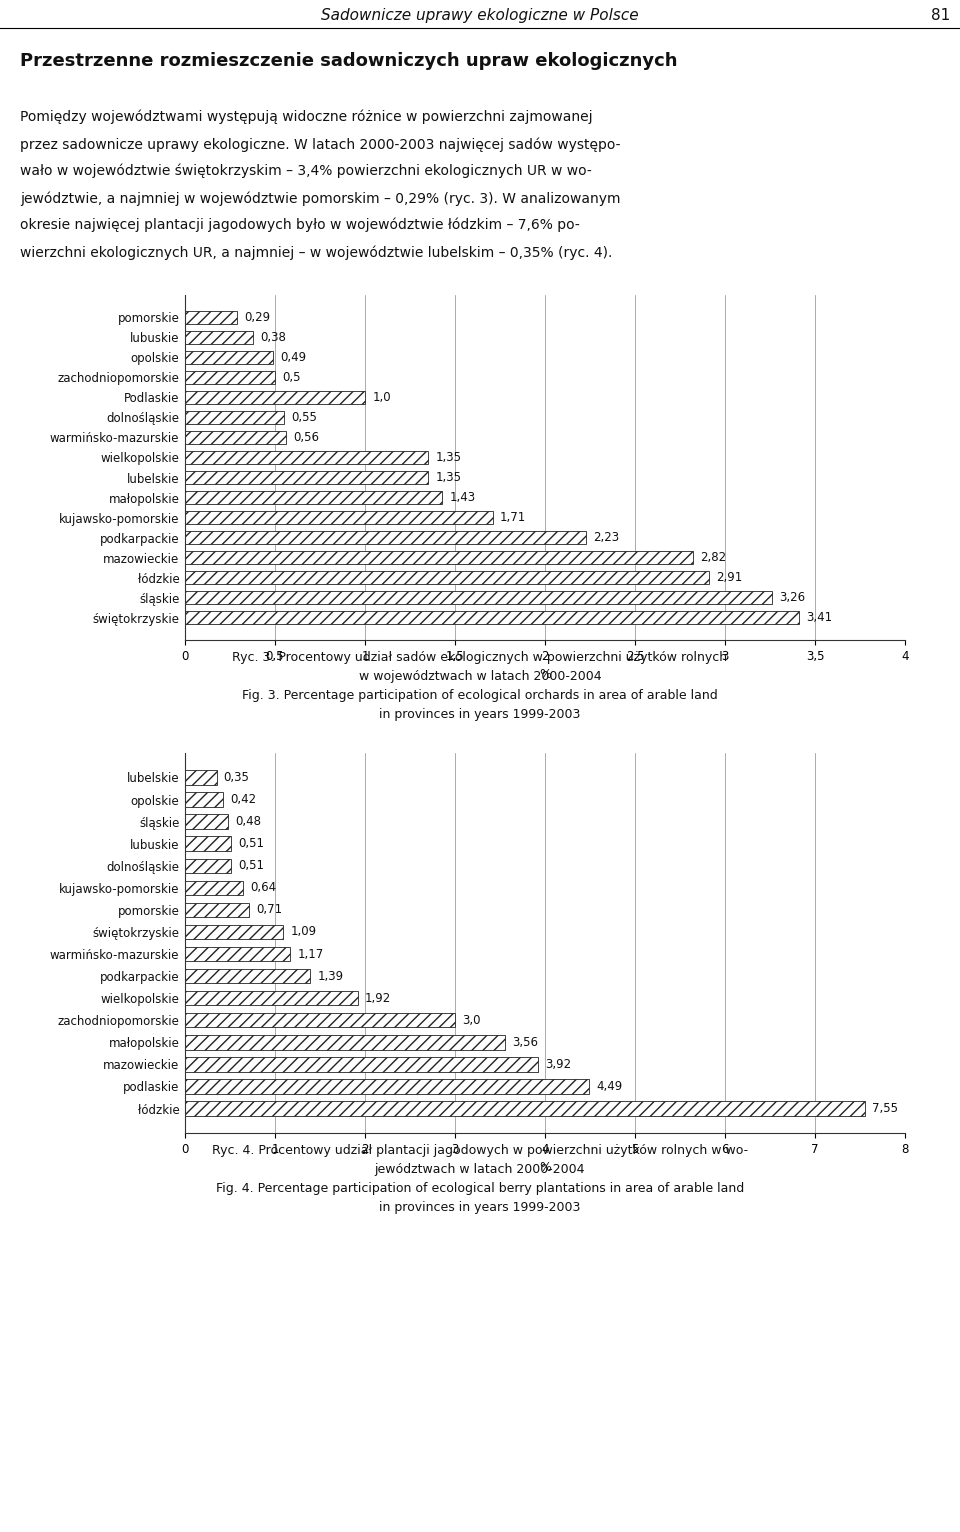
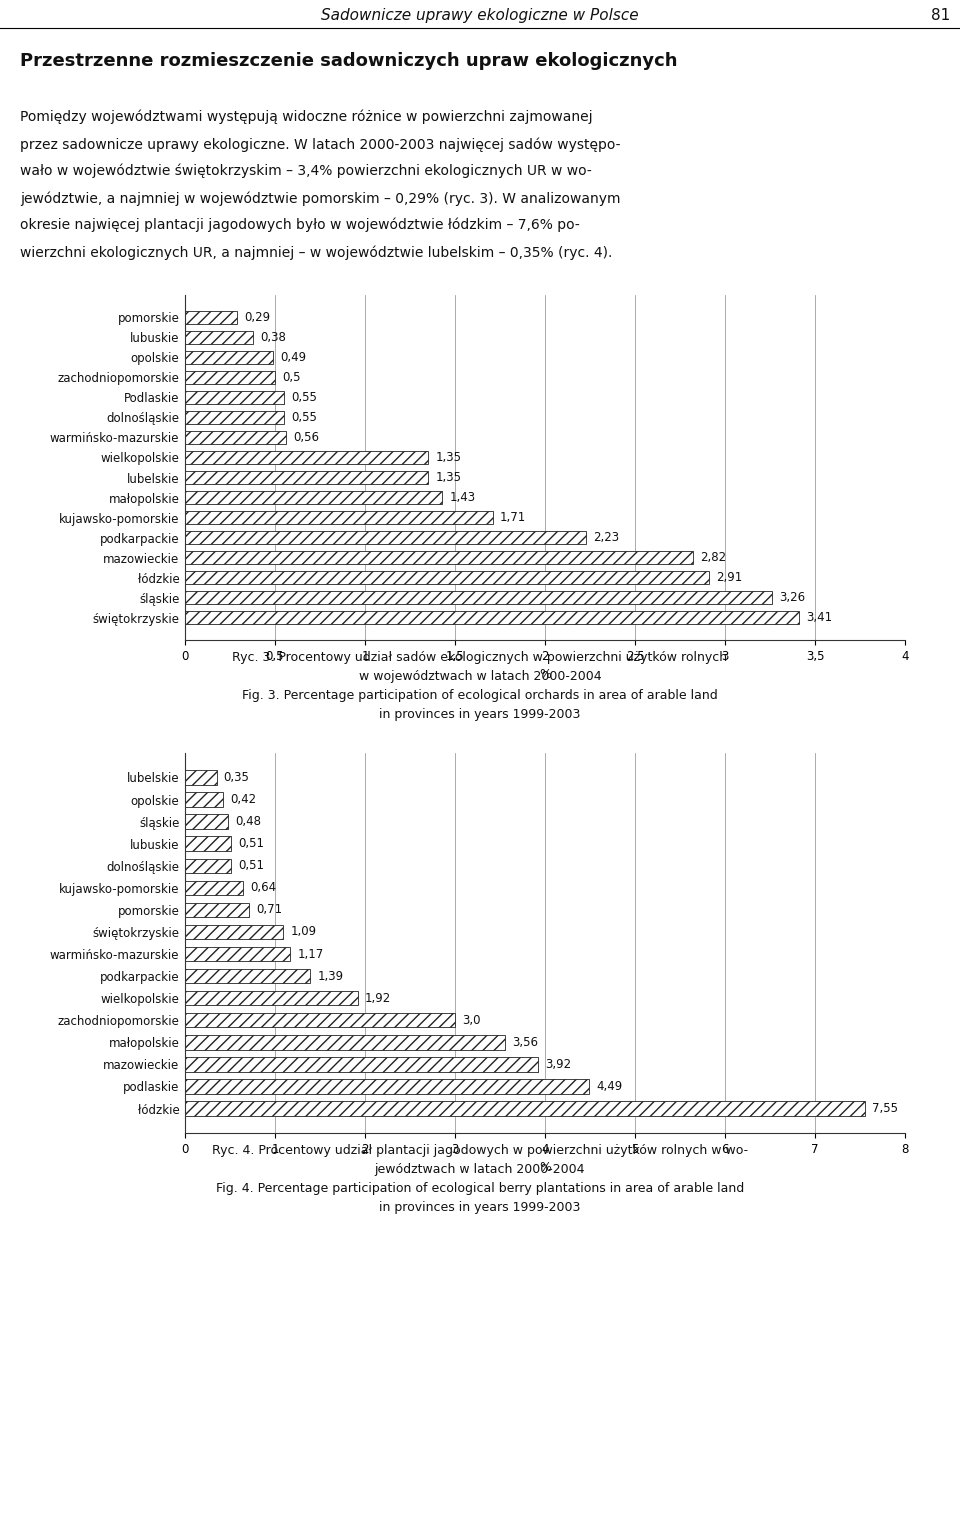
Podlaskie: 1,0 -> 0,55
